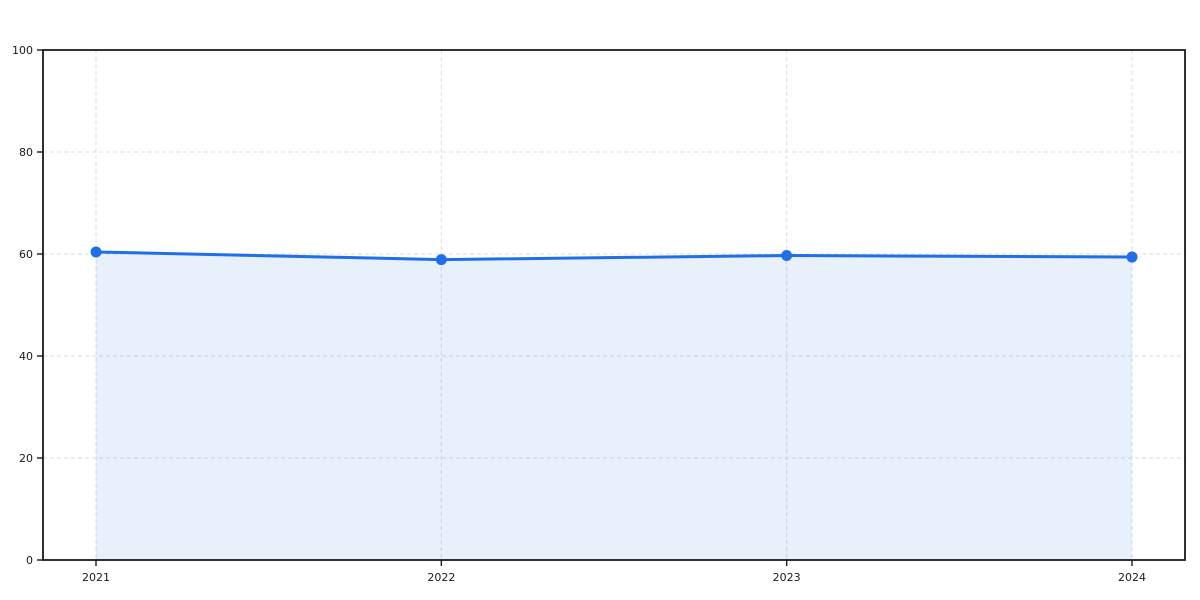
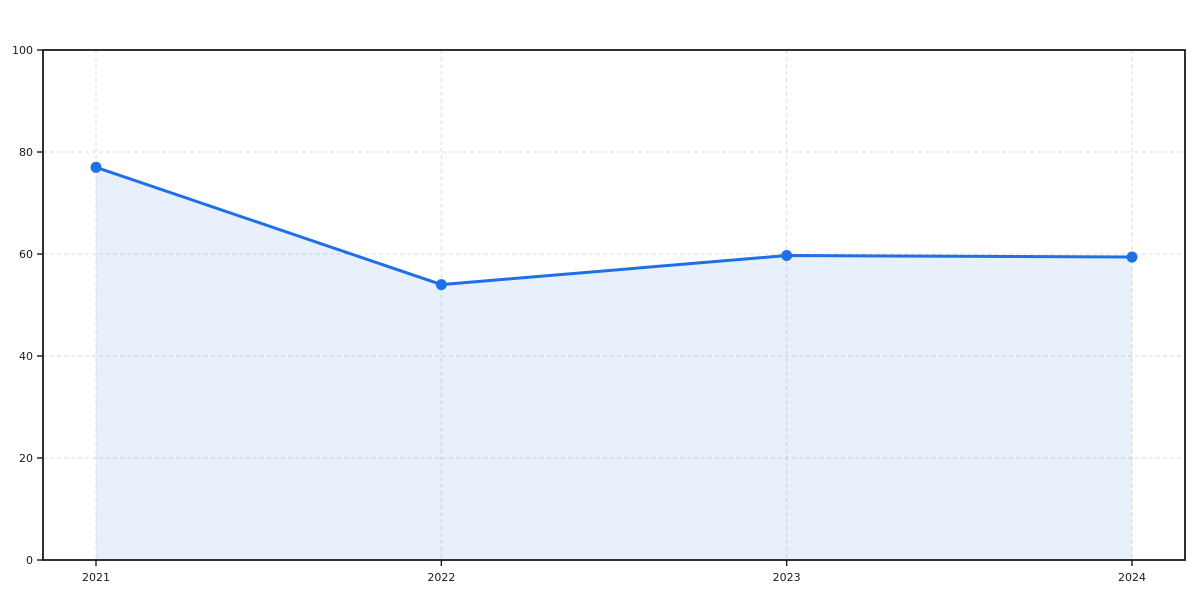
2021: 60 -> 77
2022: 59 -> 54
